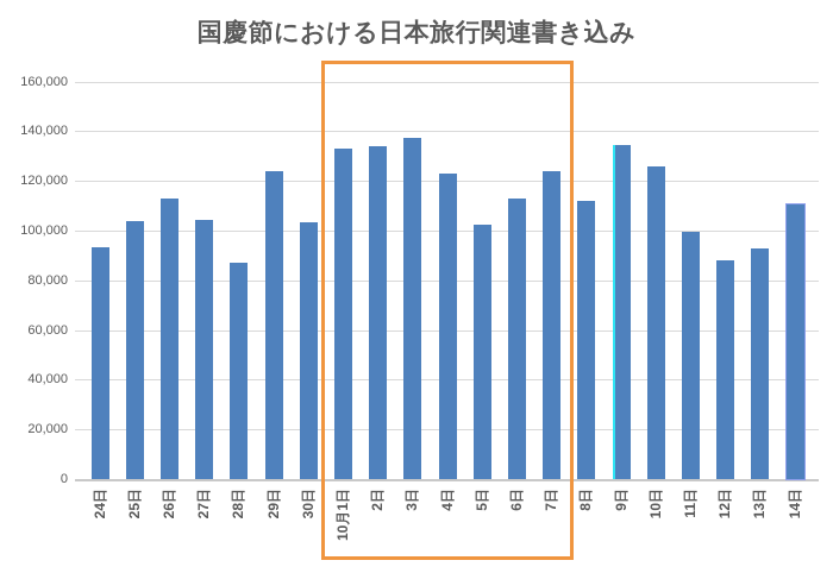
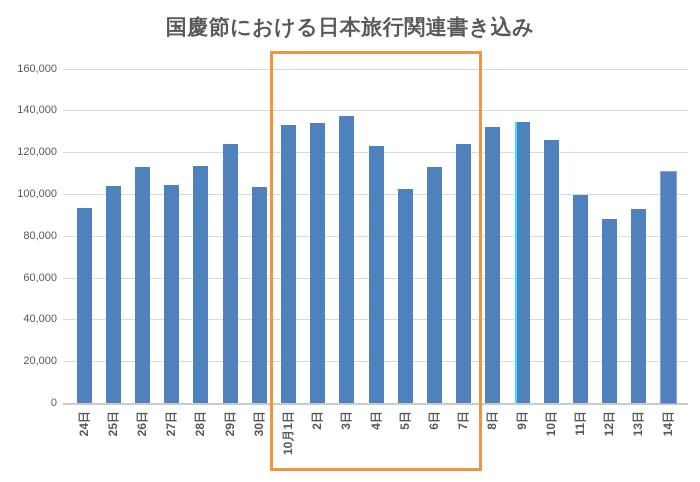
28日: 87000 -> 114000
8日: 112000 -> 132000
